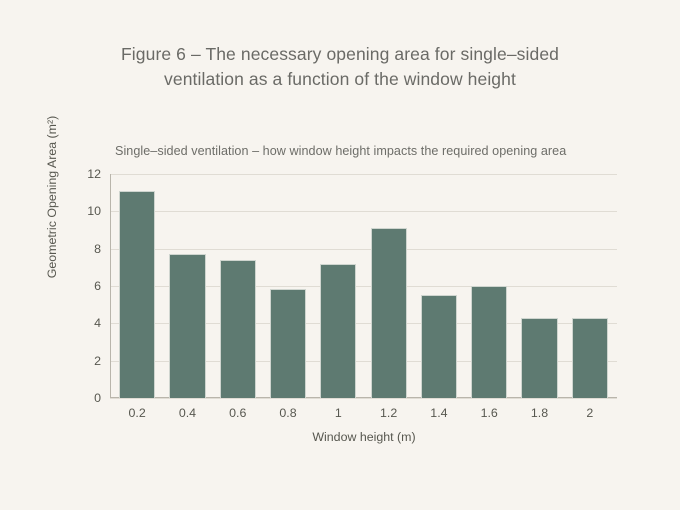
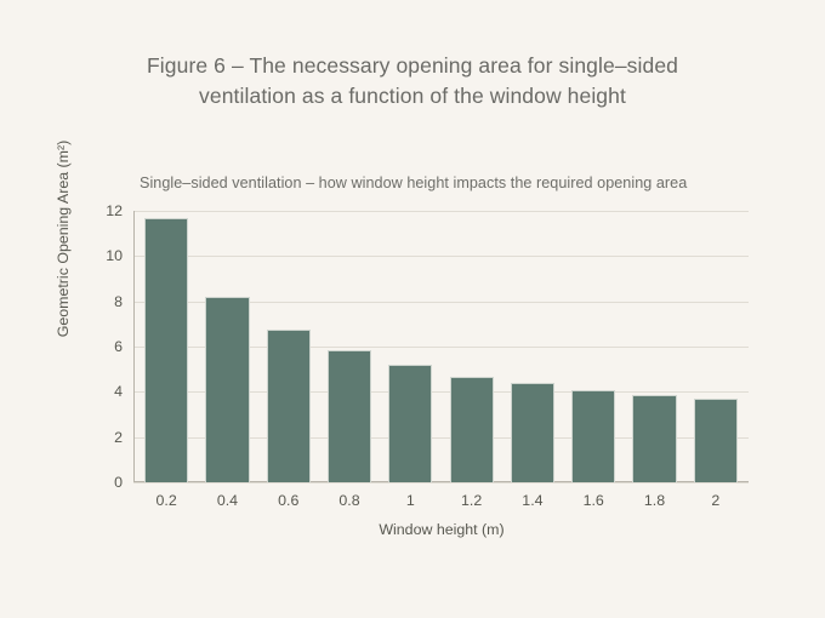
0.2: 11.1 -> 11.7
0.4: 7.7 -> 8.2
0.6: 7.4 -> 6.8
1: 7.2 -> 5.2
1.2: 9.1 -> 4.7
1.4: 5.5 -> 4.4
1.6: 6.0 -> 4.0
1.8: 4.3 -> 3.9
2: 4.3 -> 3.7
